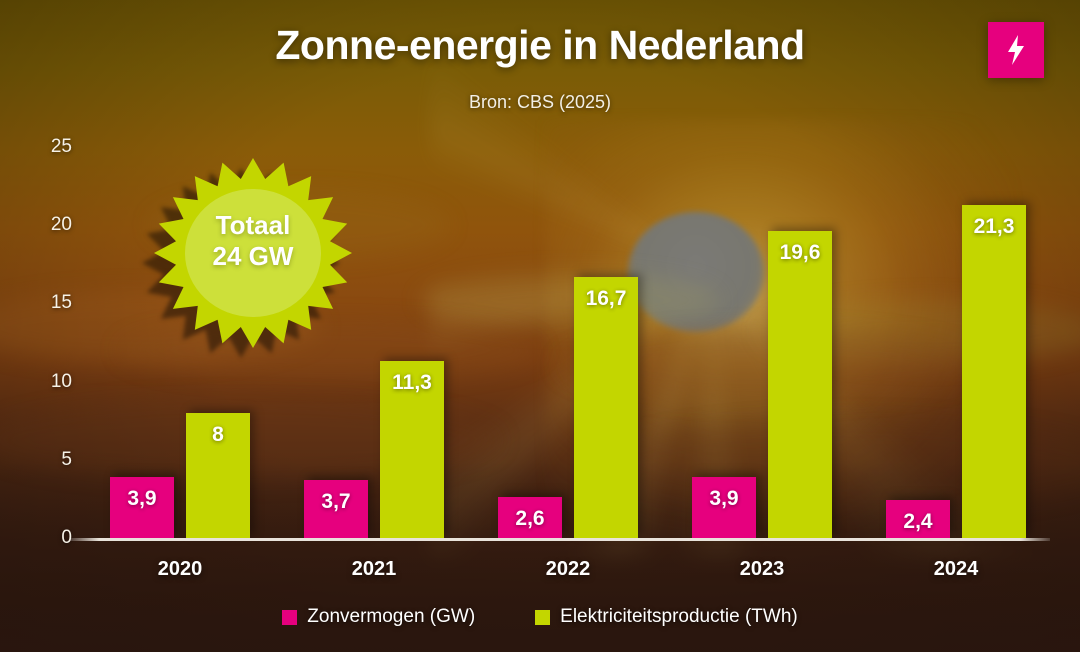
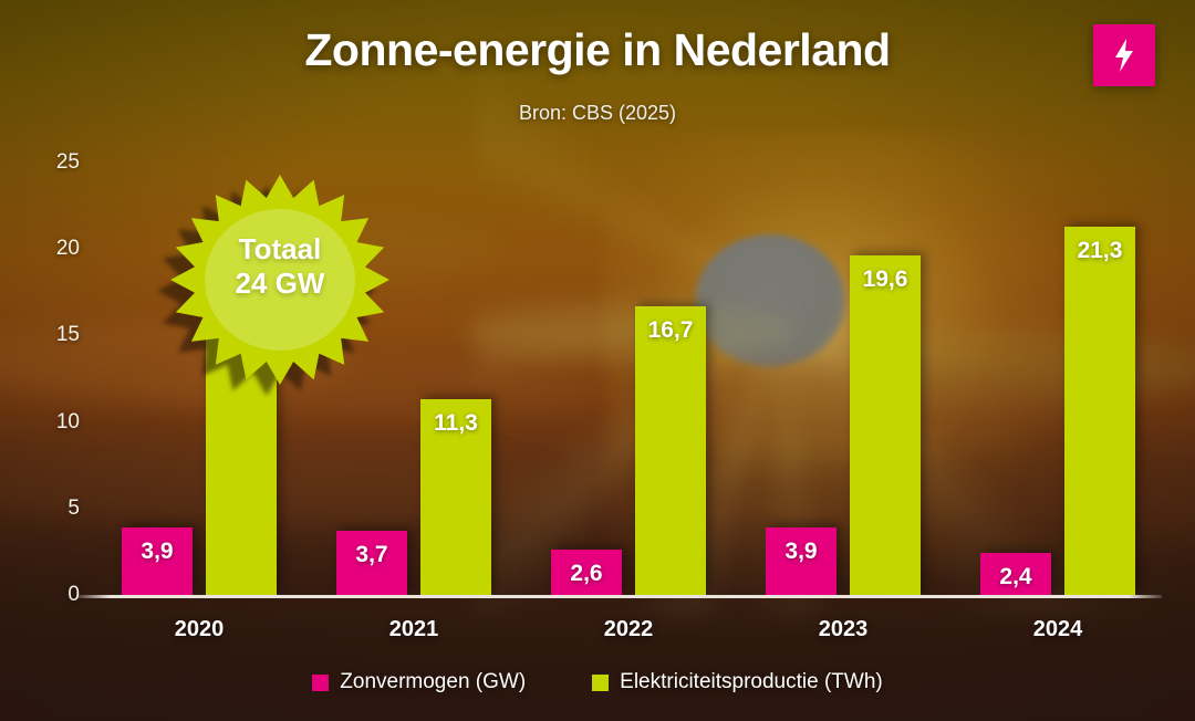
Elektriciteitsproductie (TWh)/2020: 8 -> 16
